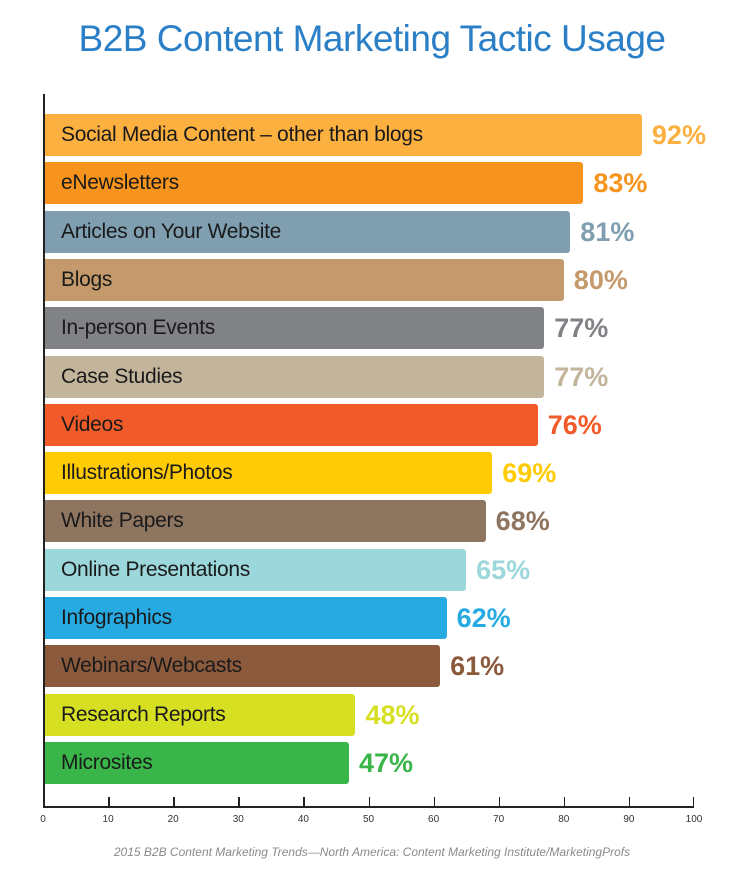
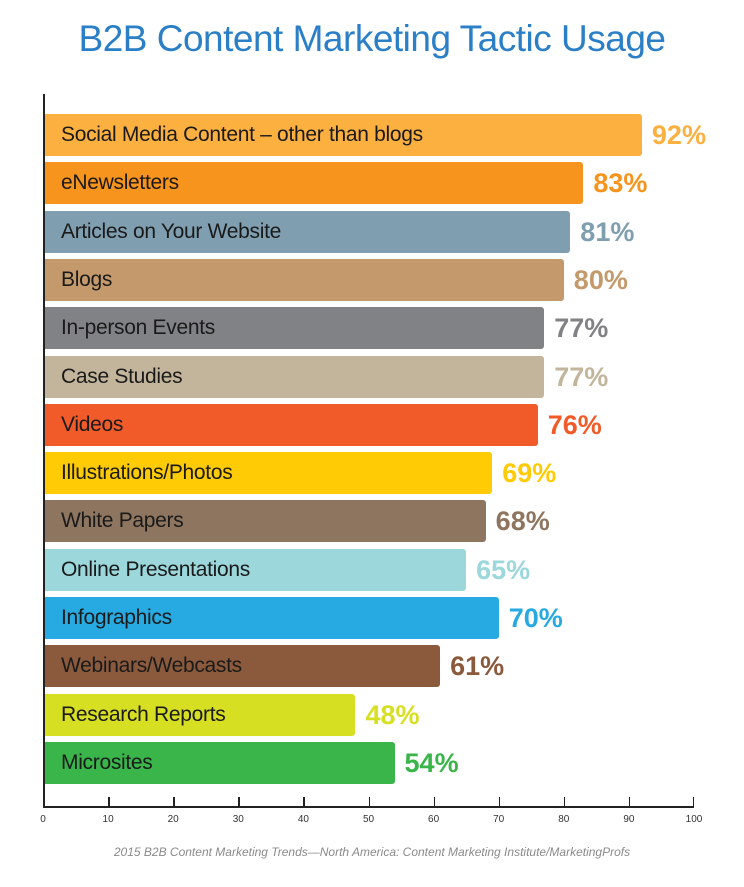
Infographics: 62% -> 70%
Microsites: 47% -> 54%
